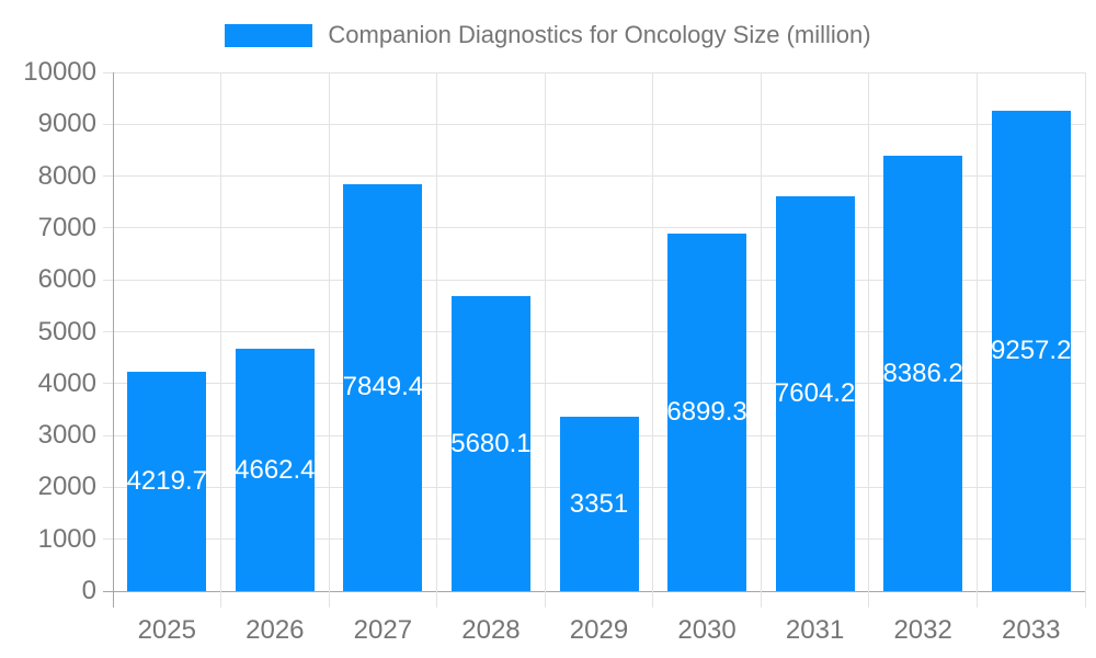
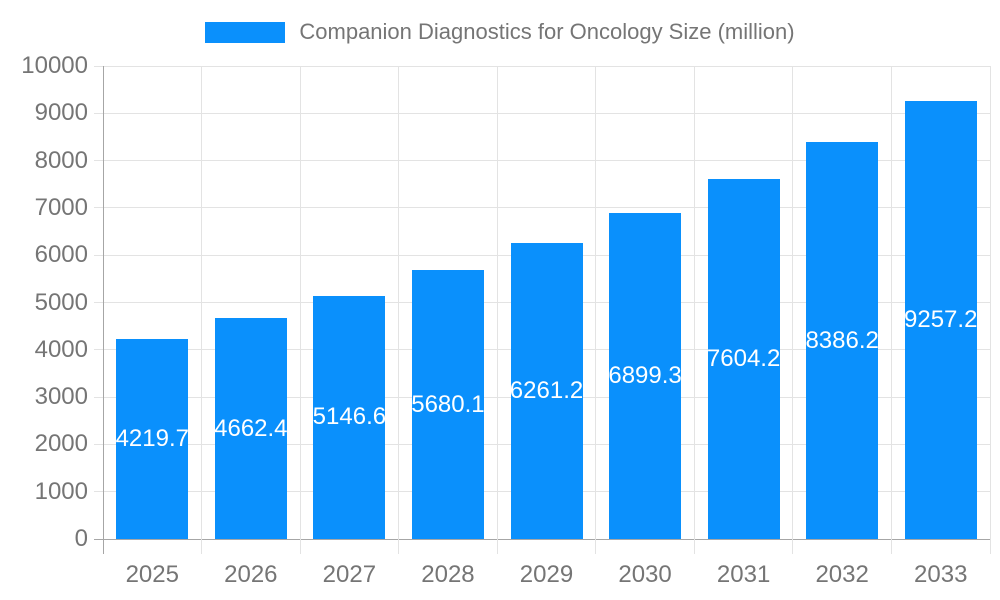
2027: 7849.4 -> 5146.6
2029: 3351 -> 6261.2
